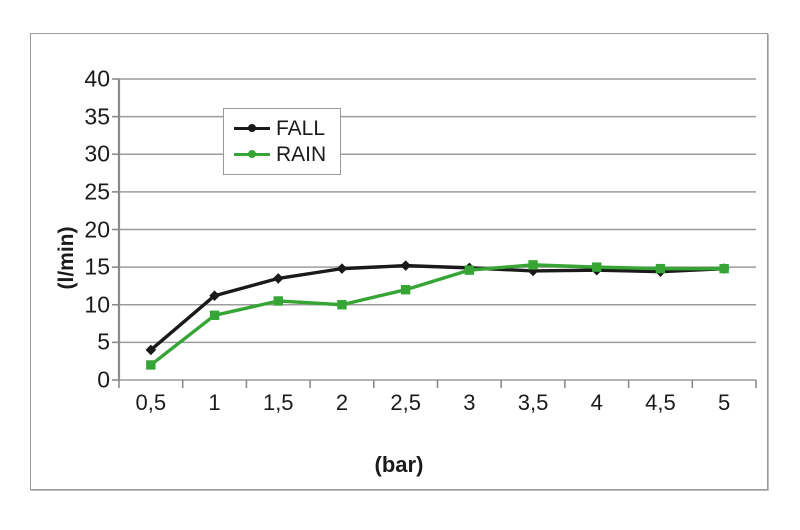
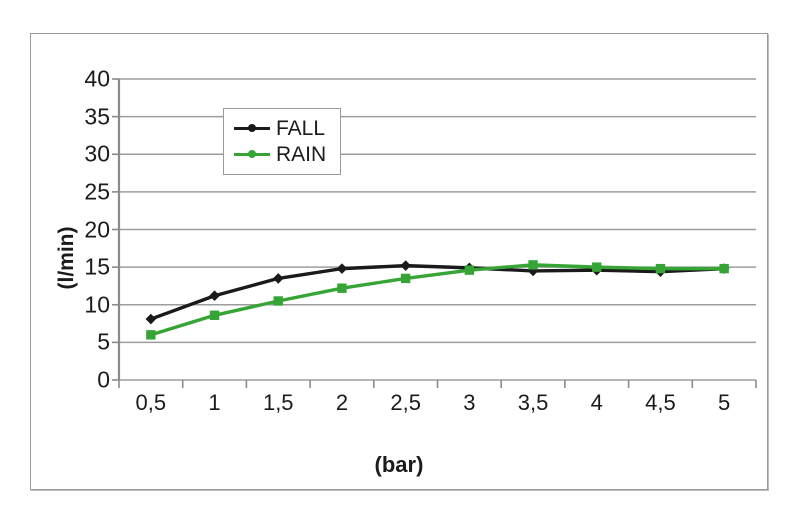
FALL/0,5: 4 -> 8
RAIN/0,5: 2 -> 6
RAIN/2: 10 -> 12
RAIN/2,5: 12 -> 14
